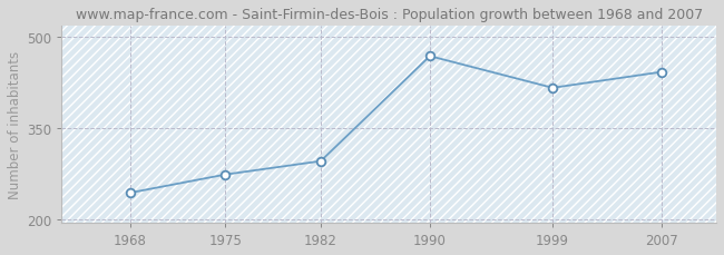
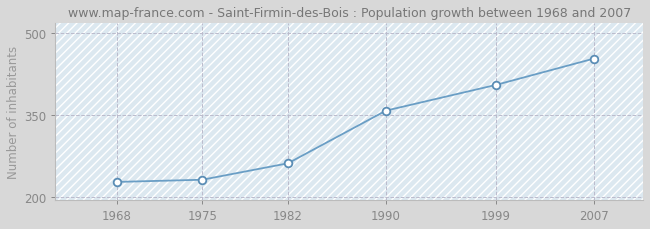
1968: 244 -> 228
1975: 274 -> 232
1982: 296 -> 262
1990: 468 -> 358
1999: 416 -> 405
2007: 442 -> 453
